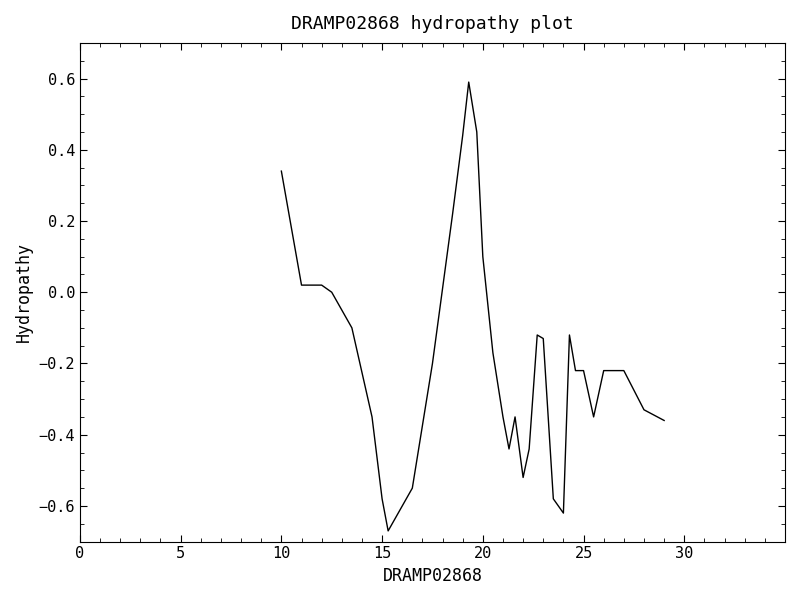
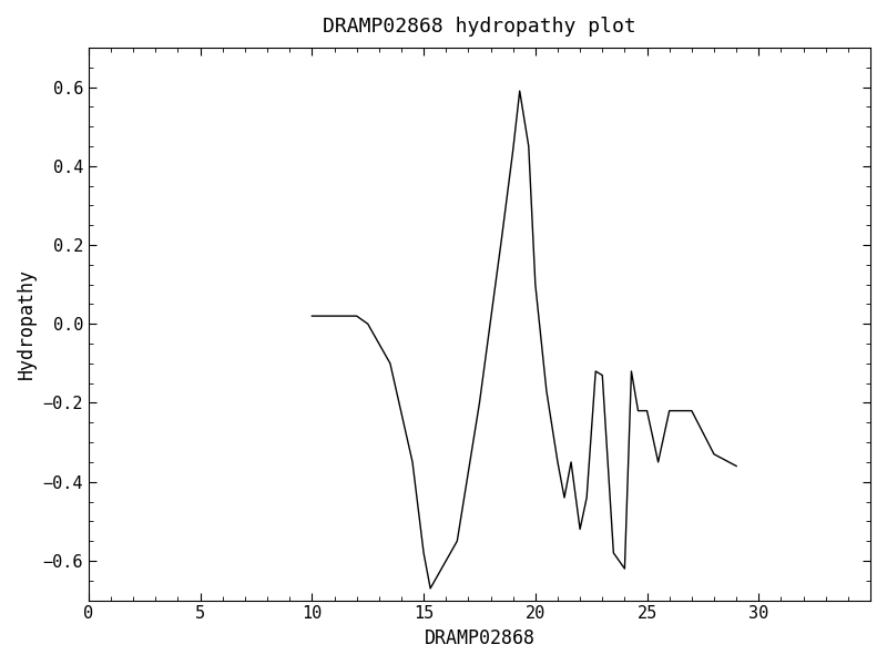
10: 0.34 -> 0.02
